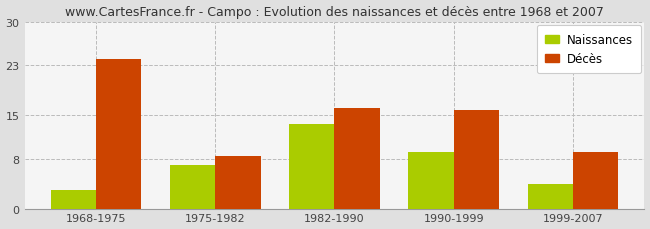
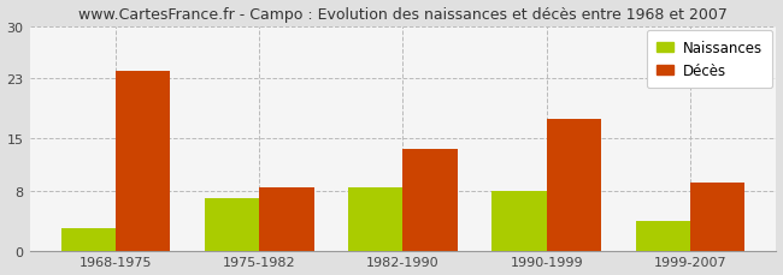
Naissances/1982-1990: 13.6 -> 8.5
Décès/1982-1990: 16.2 -> 13.5
Naissances/1990-1999: 9.0 -> 8.0
Décès/1990-1999: 15.8 -> 17.5
